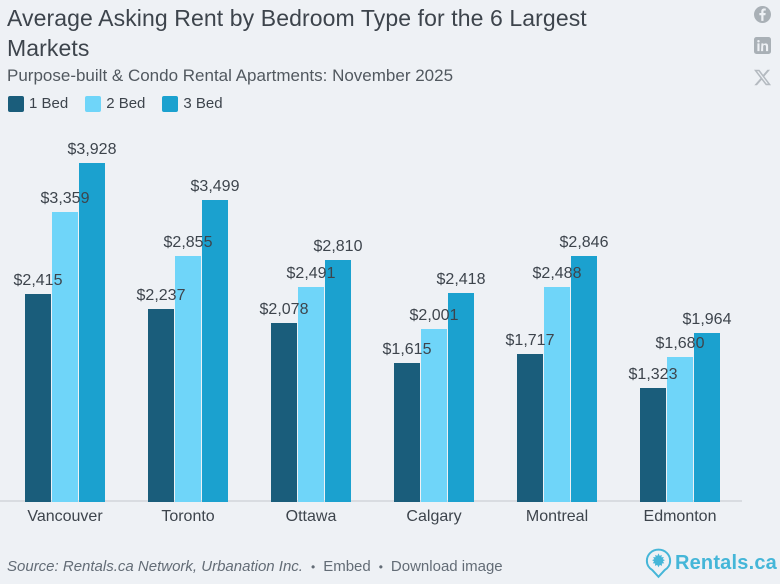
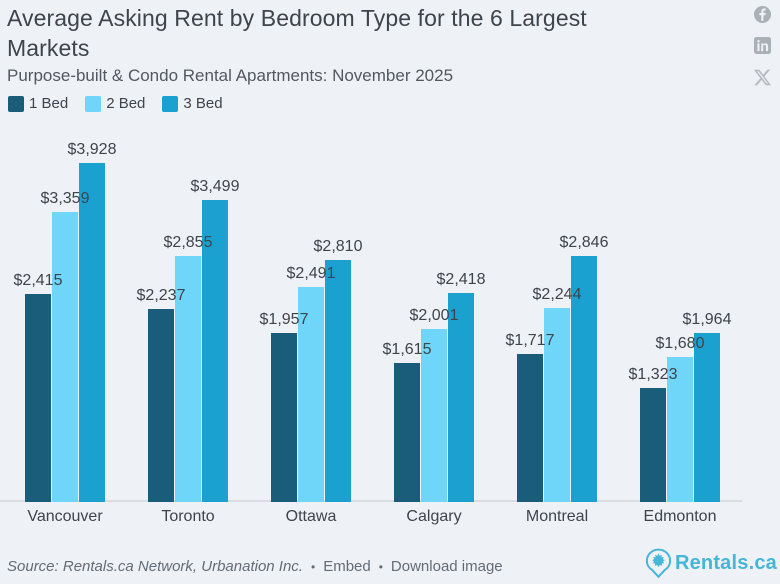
1 Bed/Ottawa: $2,078 -> $1,957
2 Bed/Montreal: $2,488 -> $2,244
